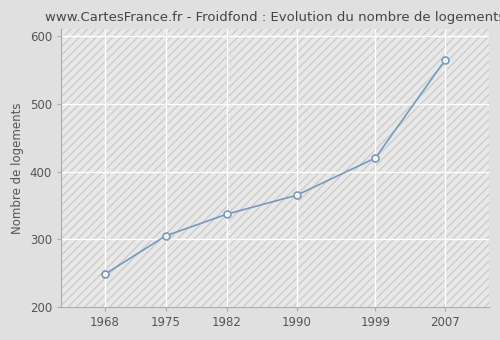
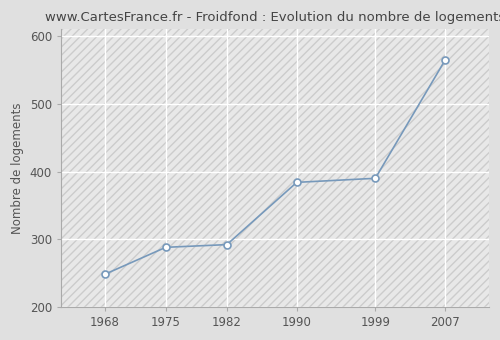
1975: 305 -> 288
1982: 337 -> 292
1990: 365 -> 384
1999: 420 -> 390
